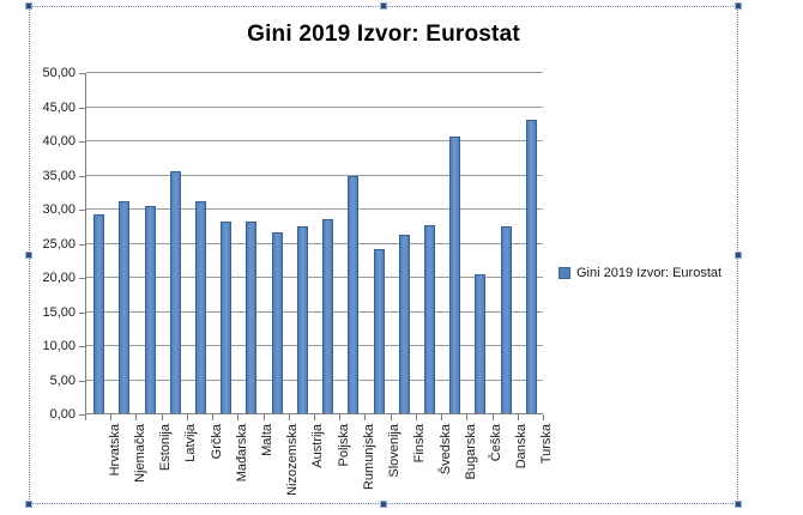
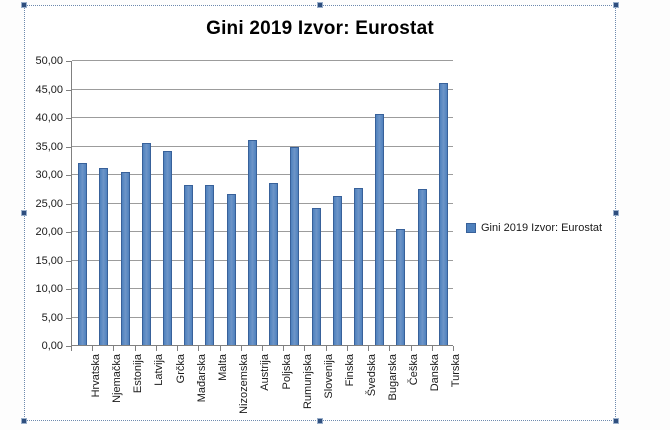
Hrvatska: 29 -> 32
Grčka: 31 -> 34
Austrija: 27 -> 36
Turska: 43 -> 46
